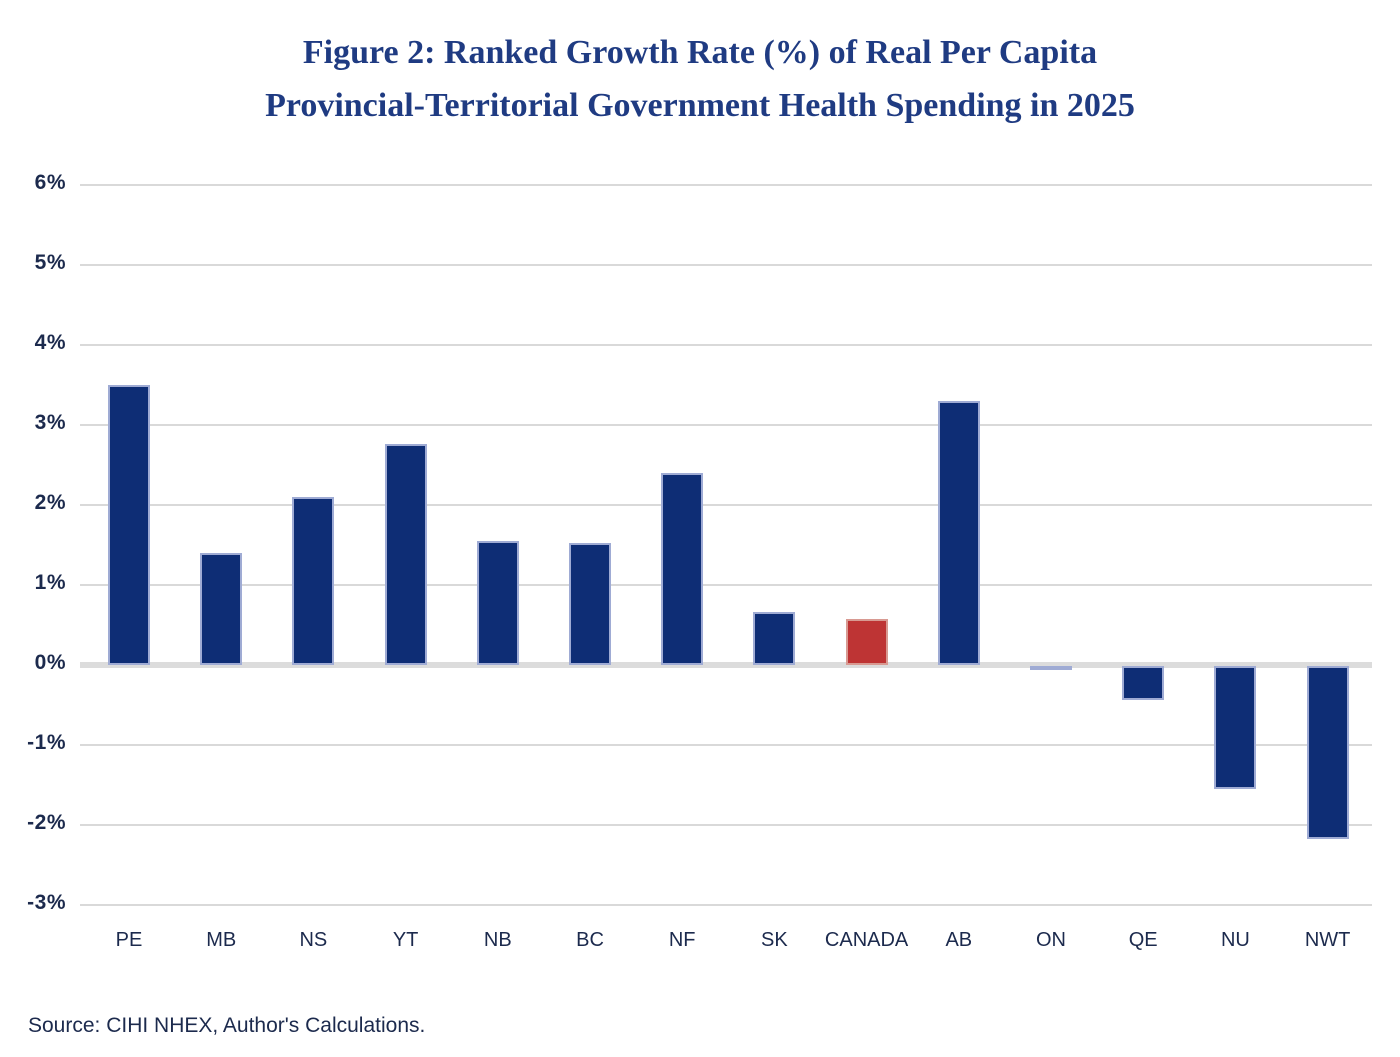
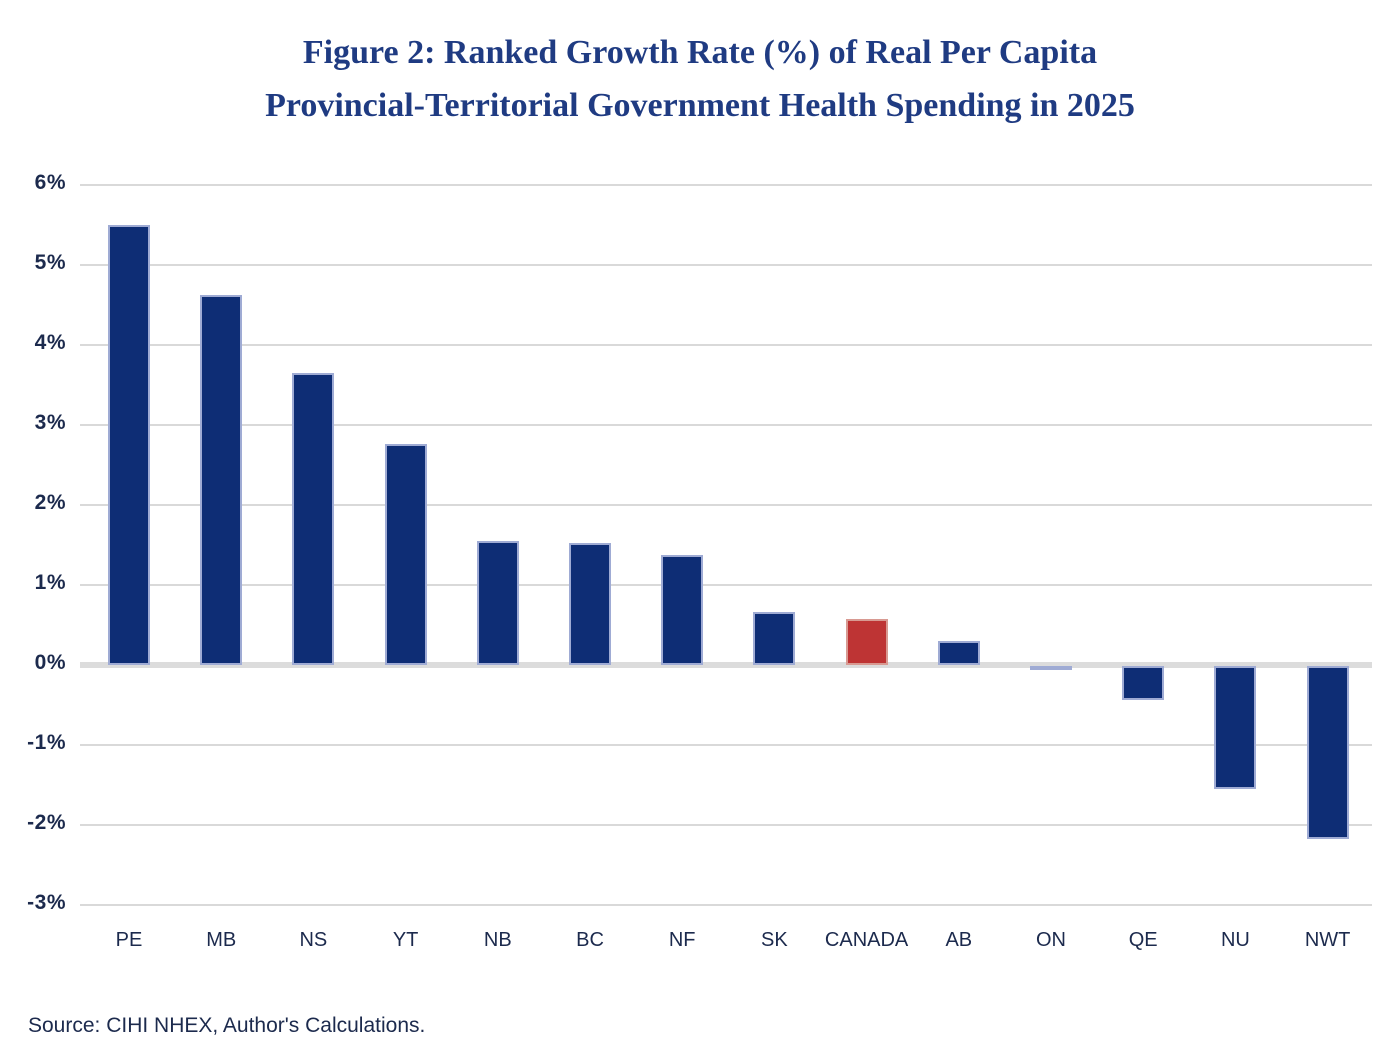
PE: 3.5% -> 5.5%
MB: 1.4% -> 4.6%
NS: 2.1% -> 3.6%
NF: 2.4% -> 1.4%
AB: 3.3% -> 0.3%
